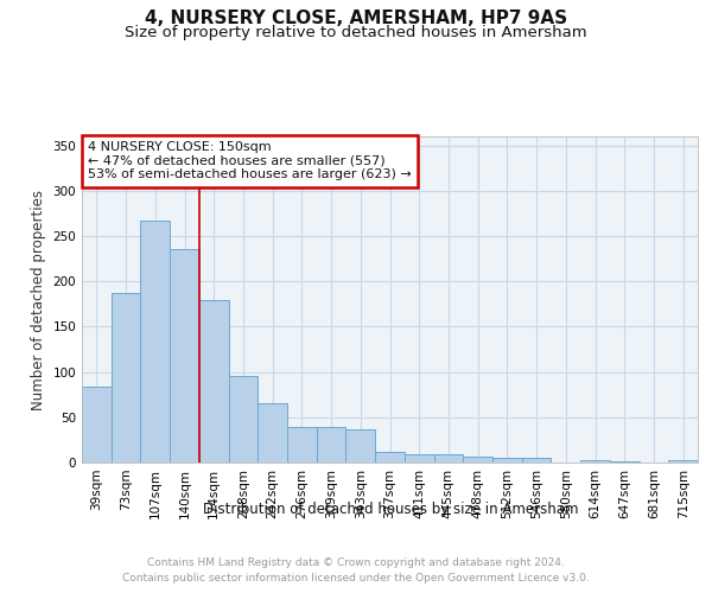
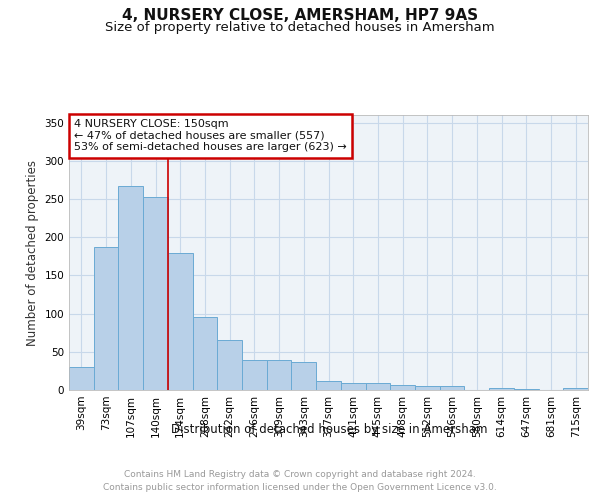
39sqm: 84 -> 30
140sqm: 236 -> 252
